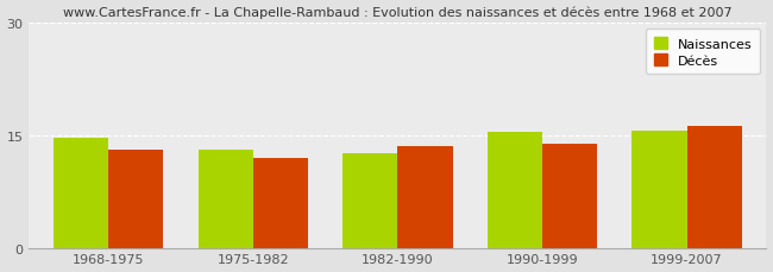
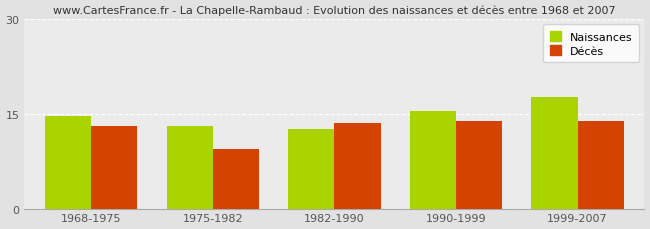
Décès/1975-1982: 12.0 -> 9.4
Naissances/1999-2007: 15.6 -> 17.6
Décès/1999-2007: 16.2 -> 13.9
